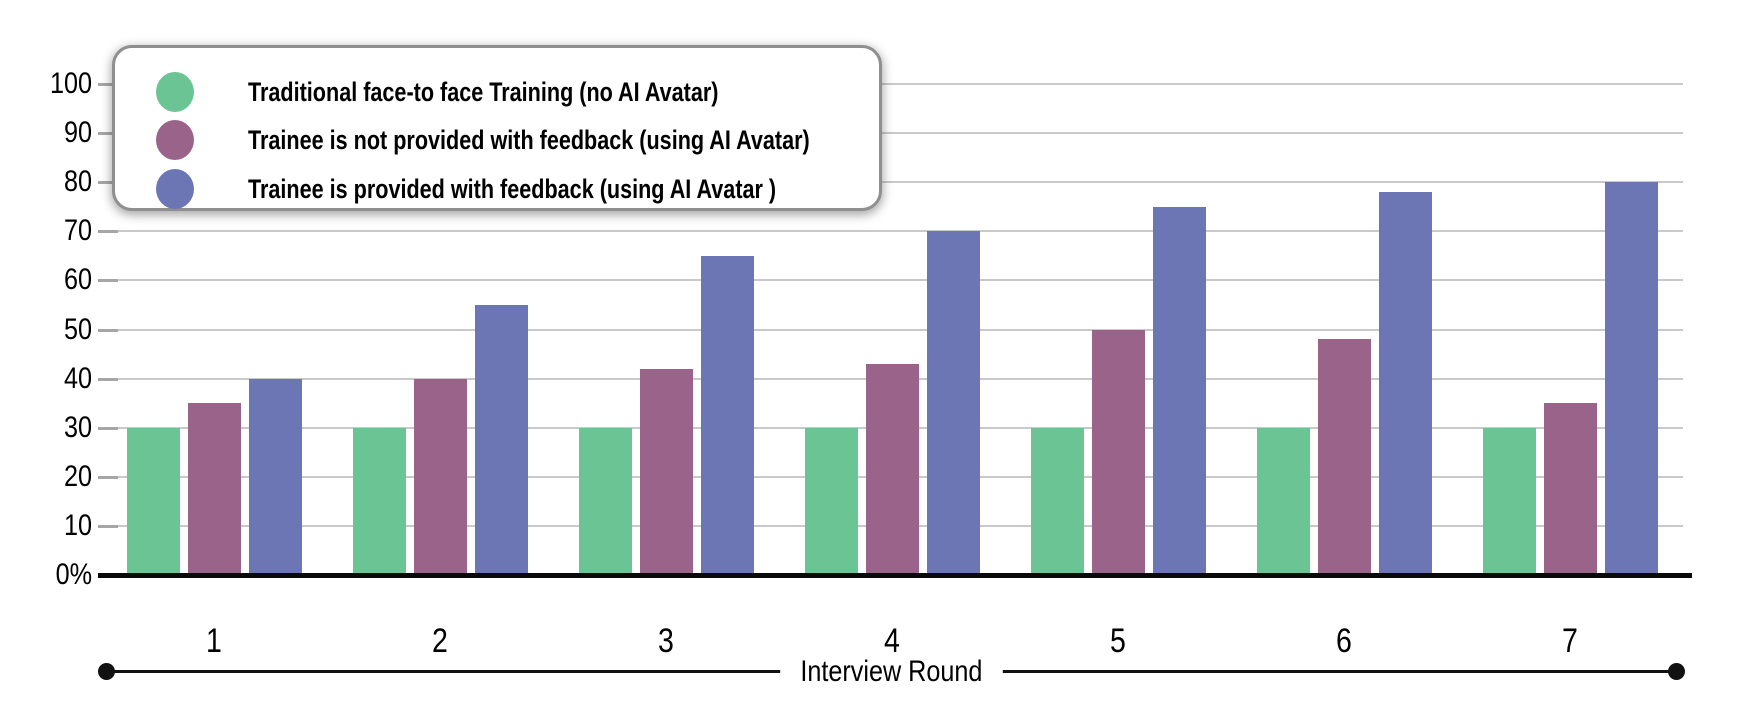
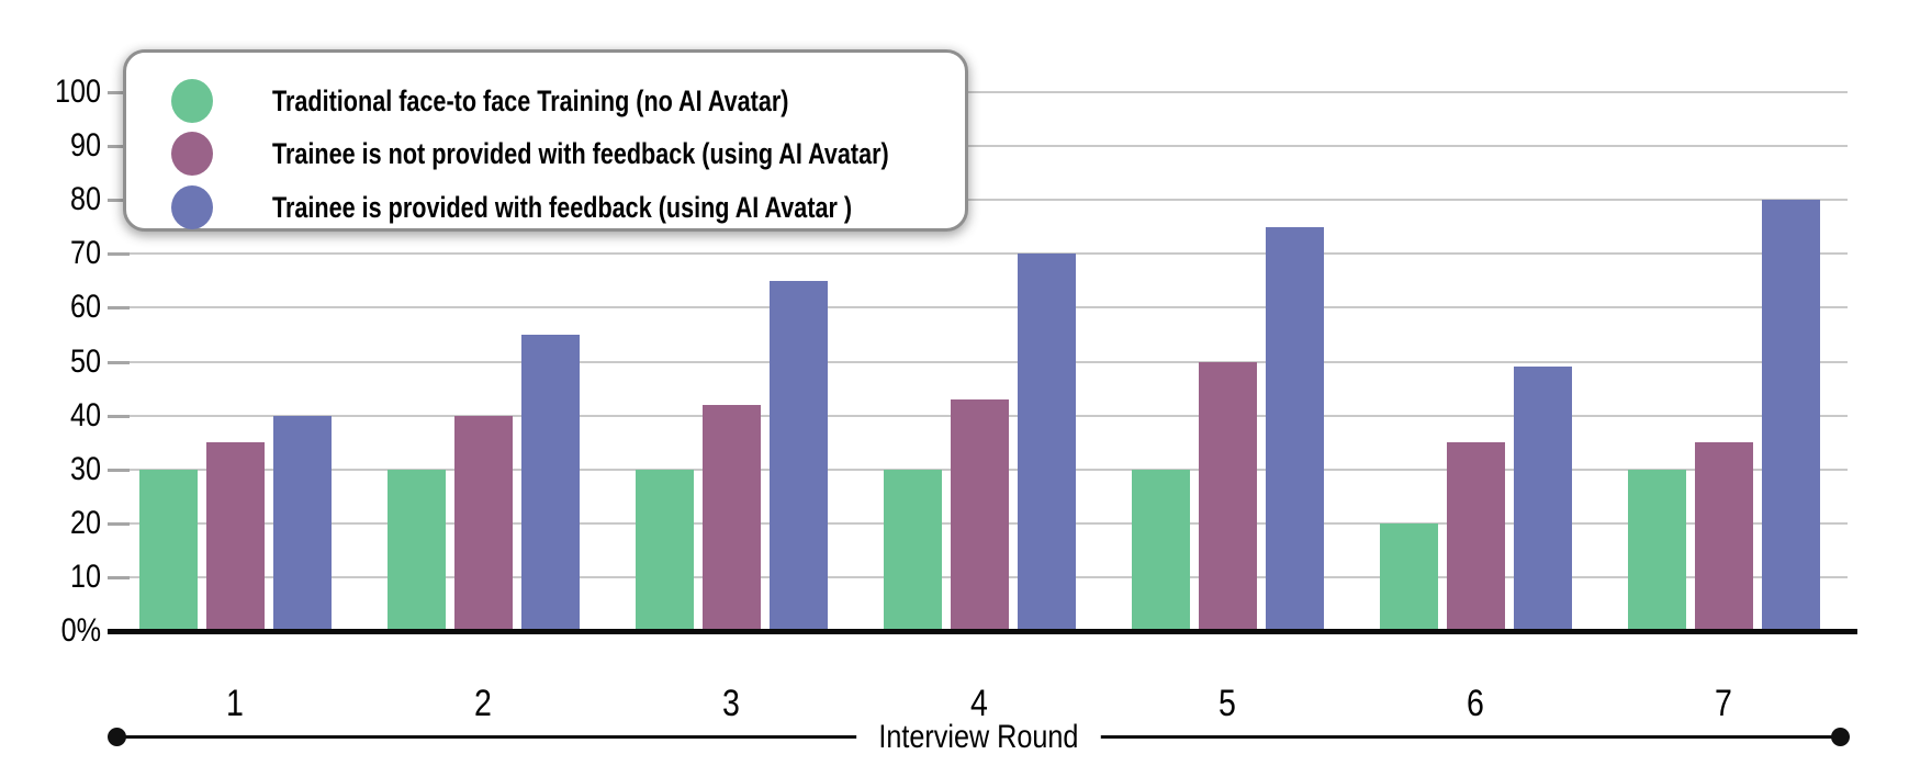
Traditional face-to face Training (no AI Avatar)/6: 30 -> 20
Trainee is not provided with feedback (using AI Avatar)/6: 48 -> 35
Trainee is provided with feedback (using AI Avatar )/6: 78 -> 49
